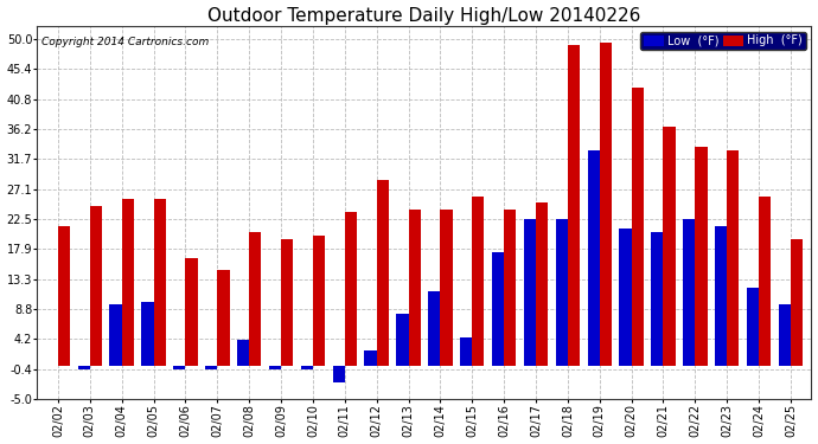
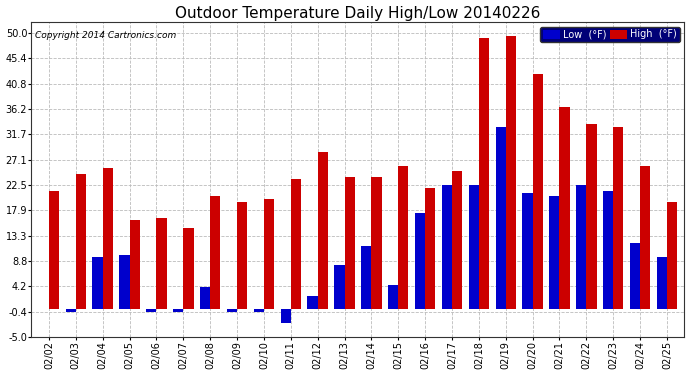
High (°F)/02/05: 25.5 -> 16.2
High (°F)/02/16: 24.0 -> 22.0
